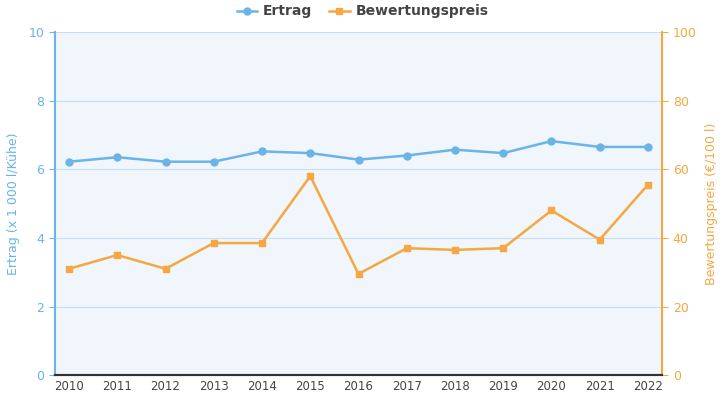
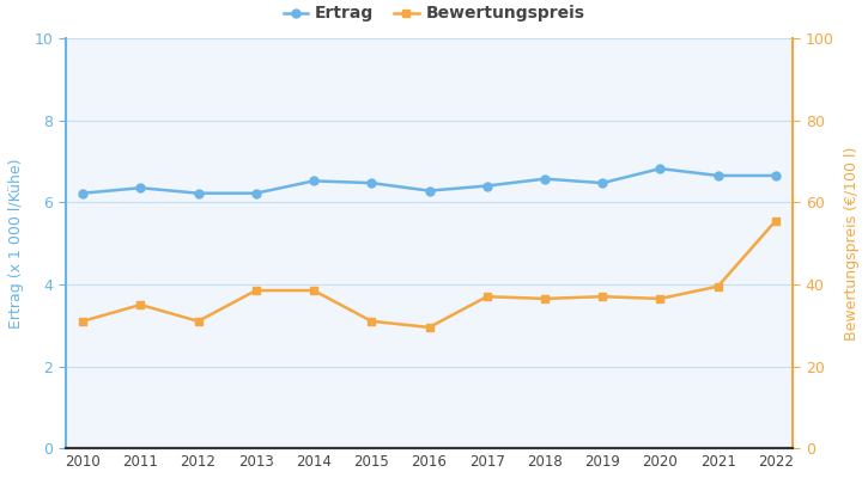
Bewertungspreis/2015: 58.0 -> 31.0
Bewertungspreis/2020: 48.0 -> 36.5
